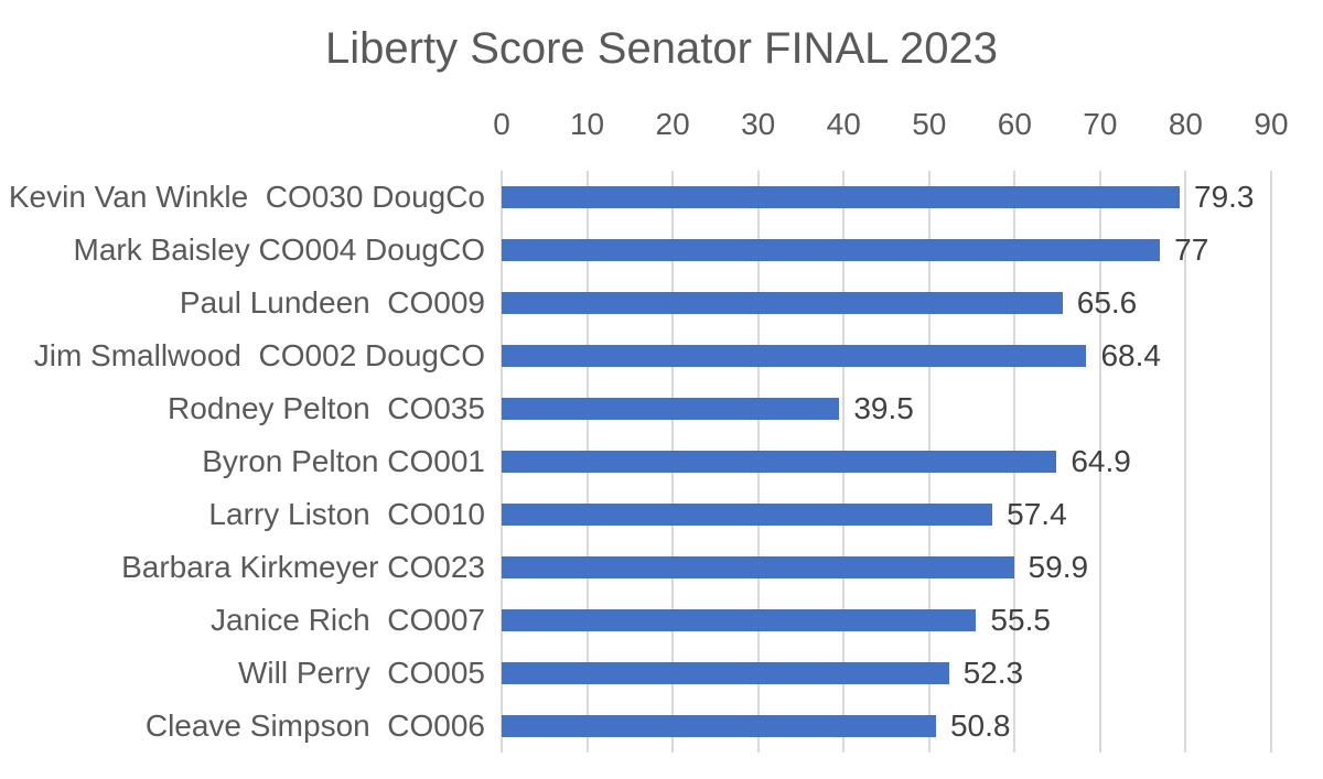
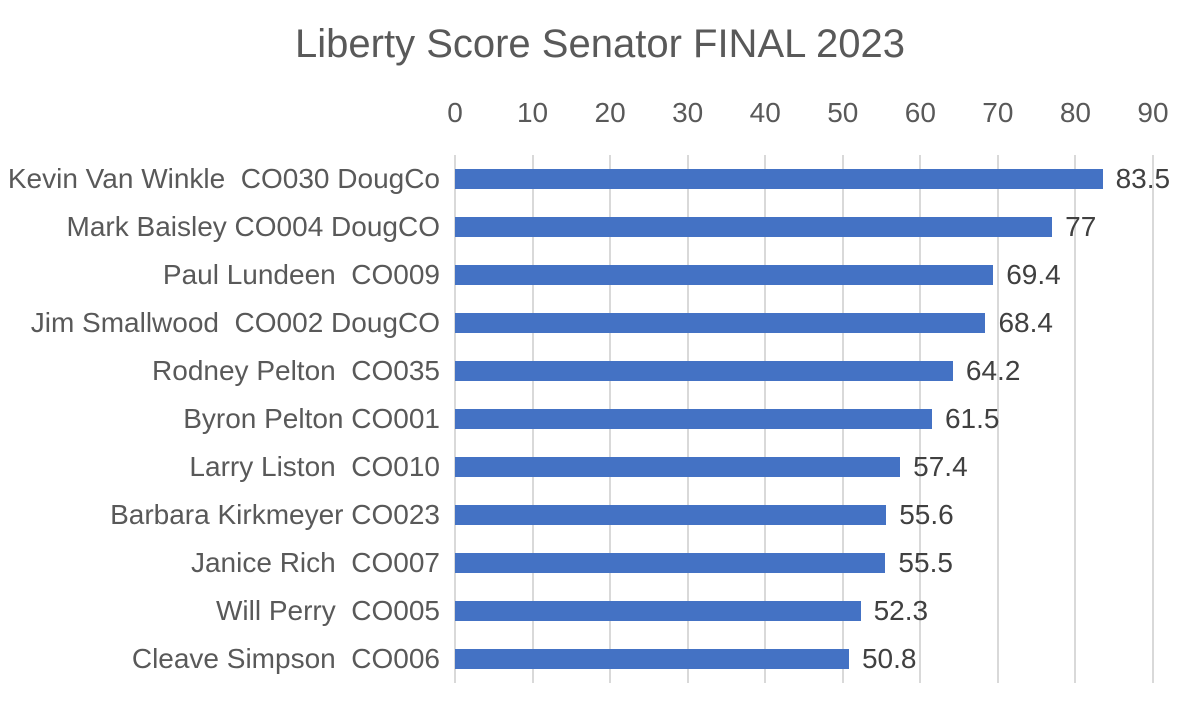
Kevin Van Winkle CO030 DougCo: 79.3 -> 83.5
Paul Lundeen CO009: 65.6 -> 69.4
Rodney Pelton CO035: 39.5 -> 64.2
Byron Pelton CO001: 64.9 -> 61.5
Barbara Kirkmeyer CO023: 59.9 -> 55.6
